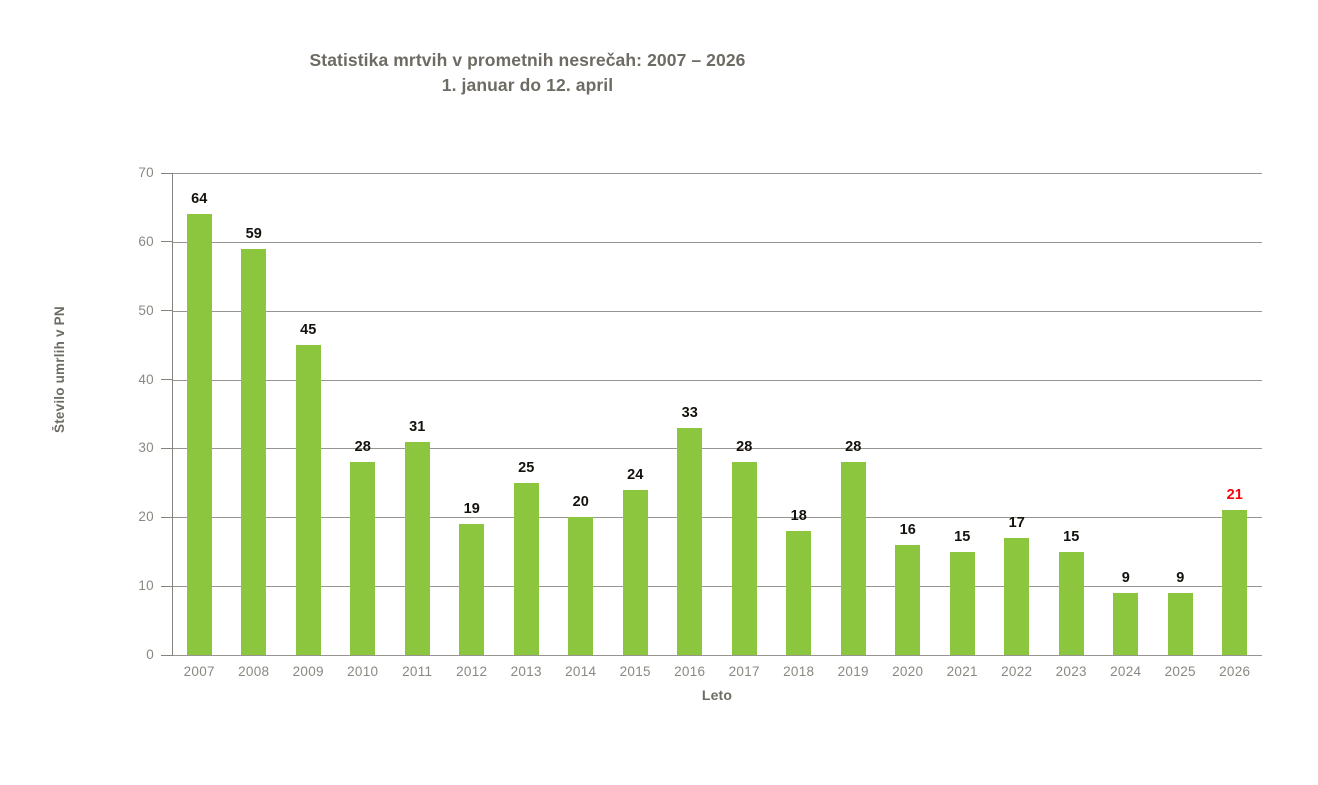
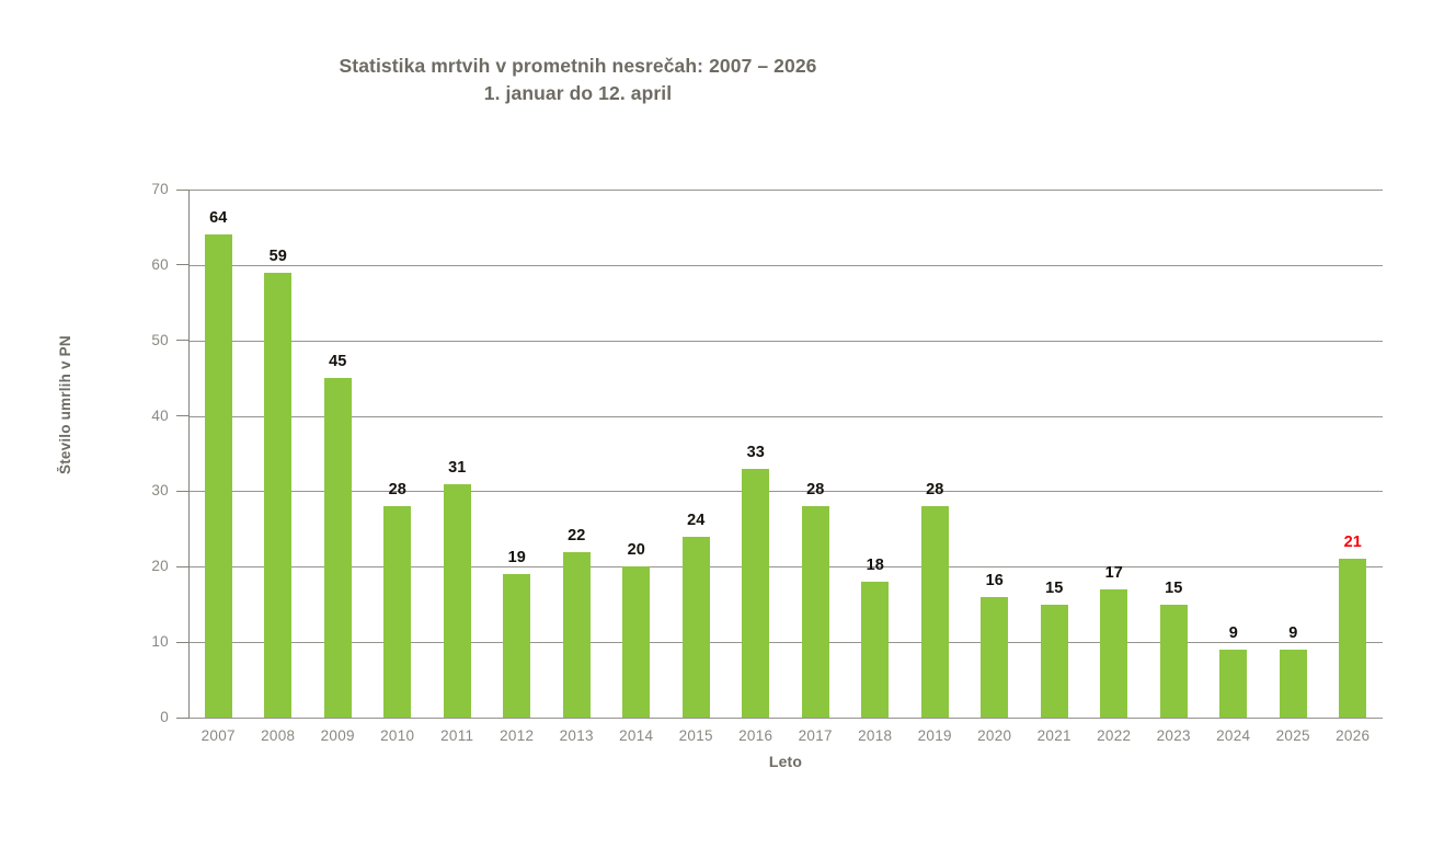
2013: 25 -> 22
